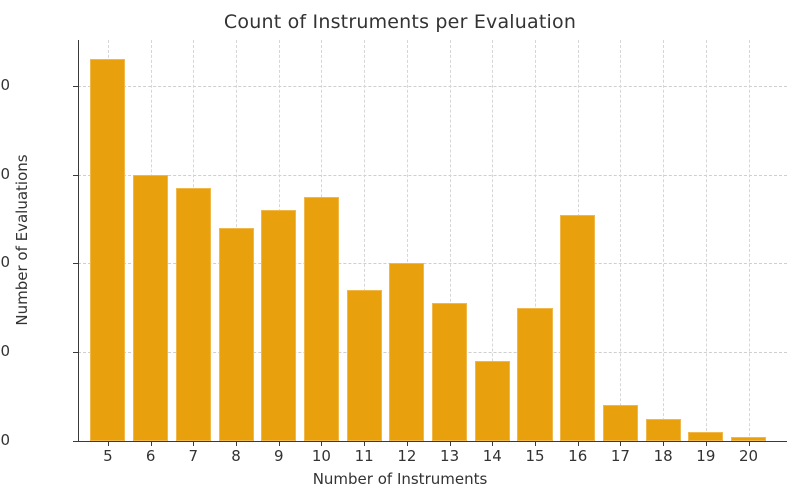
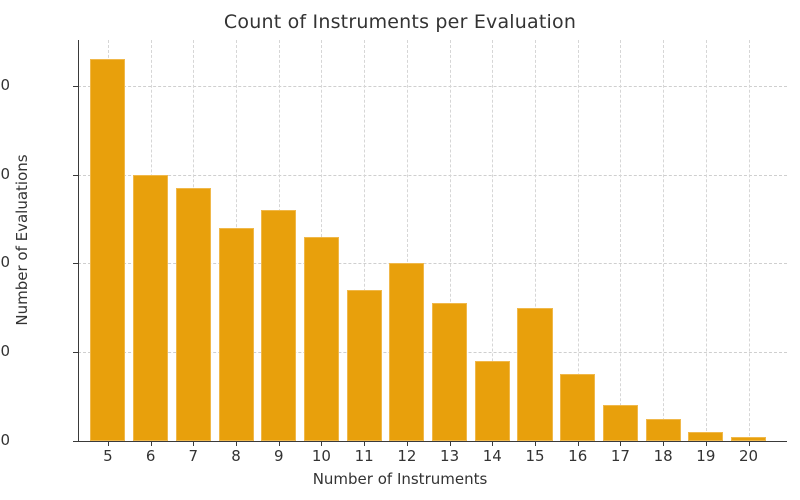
10: 55 -> 46
16: 51 -> 15
